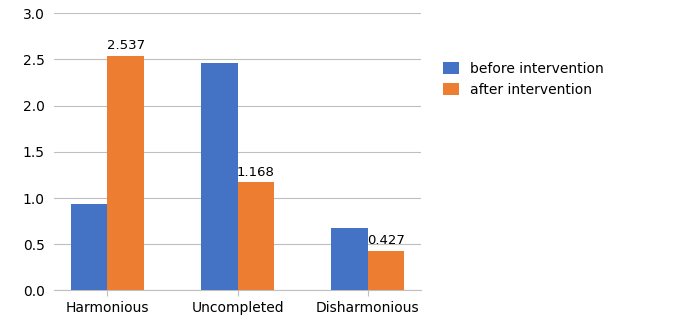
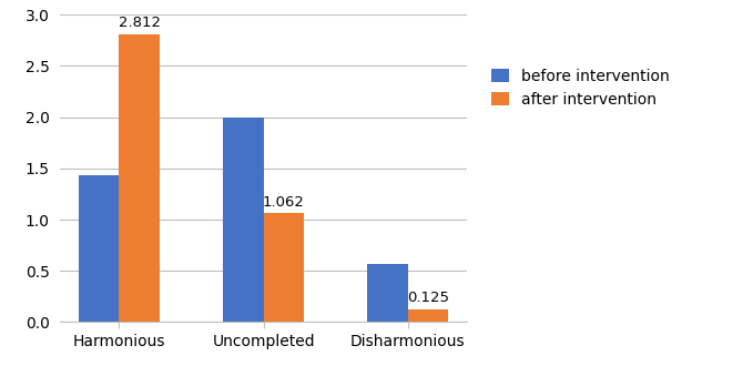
before intervention/Harmonious: 0.94 -> 1.44
after intervention/Harmonious: 2.537 -> 2.812
before intervention/Uncompleted: 2.46 -> 2.00
after intervention/Uncompleted: 1.168 -> 1.062
before intervention/Disharmonious: 0.68 -> 0.56
after intervention/Disharmonious: 0.427 -> 0.125
